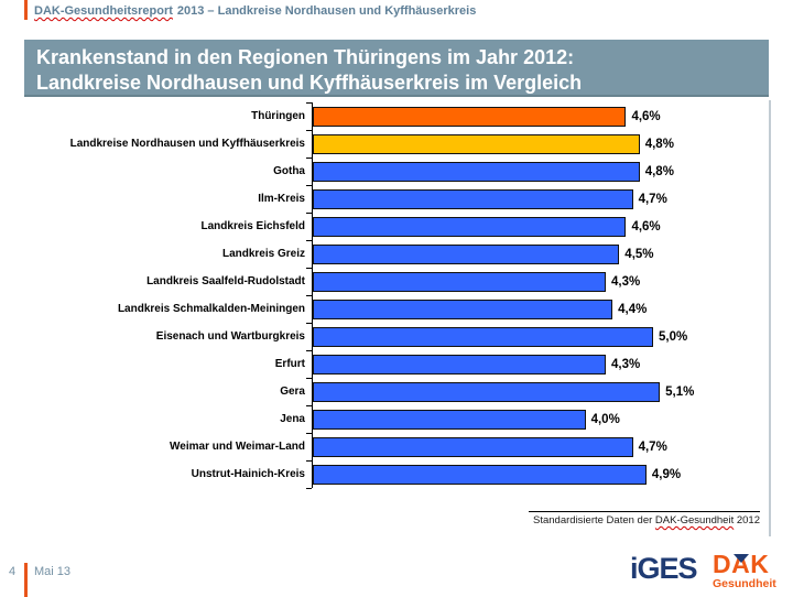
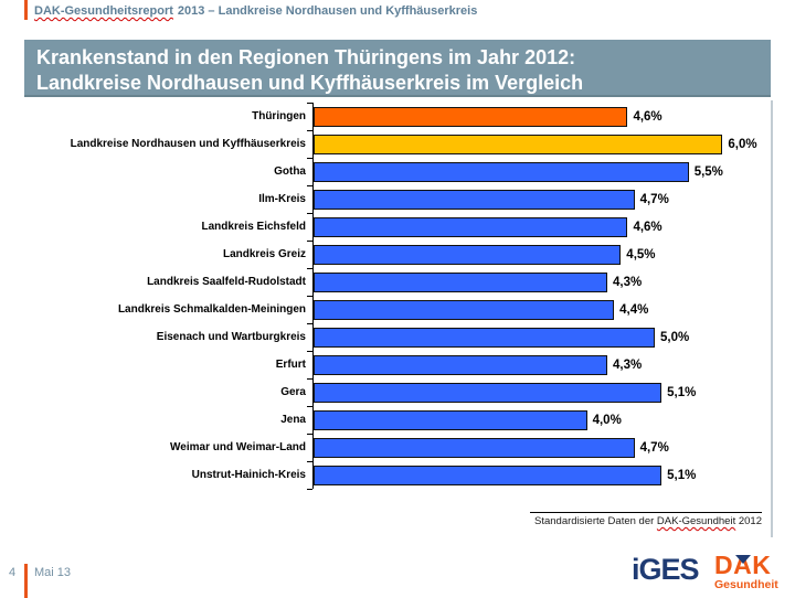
Landkreise Nordhausen und Kyffhäuserkreis: 4,8% -> 6,0%
Gotha: 4,8% -> 5,5%
Unstrut-Hainich-Kreis: 4,9% -> 5,1%
